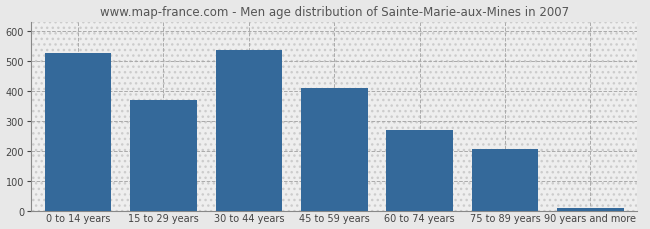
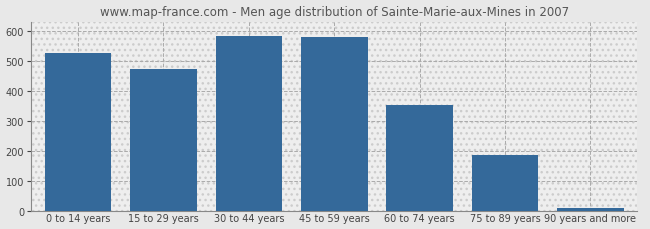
15 to 29 years: 370 -> 473
30 to 44 years: 535 -> 583
45 to 59 years: 410 -> 577
60 to 74 years: 270 -> 352
75 to 89 years: 205 -> 184
